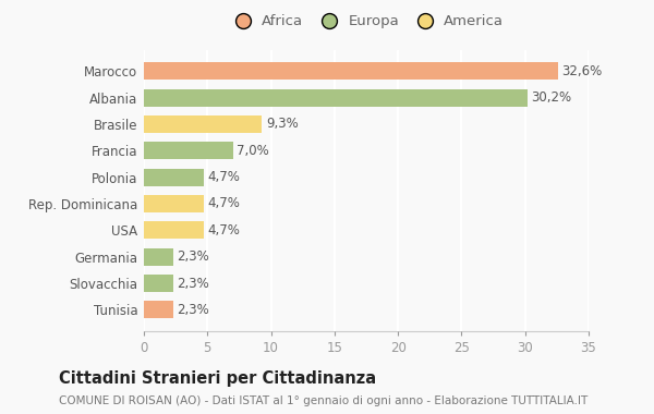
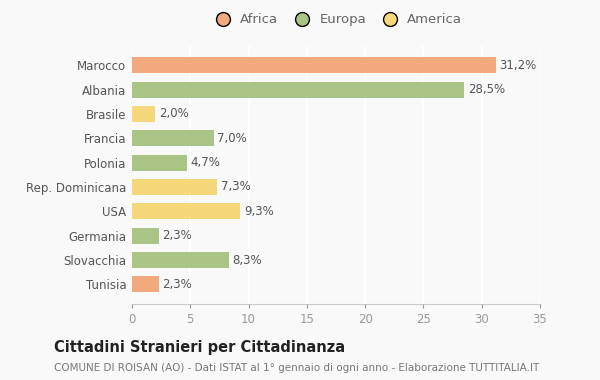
Marocco: 32,6% -> 31,2%
Albania: 30,2% -> 28,5%
Brasile: 9,3% -> 2,0%
Rep. Dominicana: 4,7% -> 7,3%
USA: 4,7% -> 9,3%
Slovacchia: 2,3% -> 8,3%
